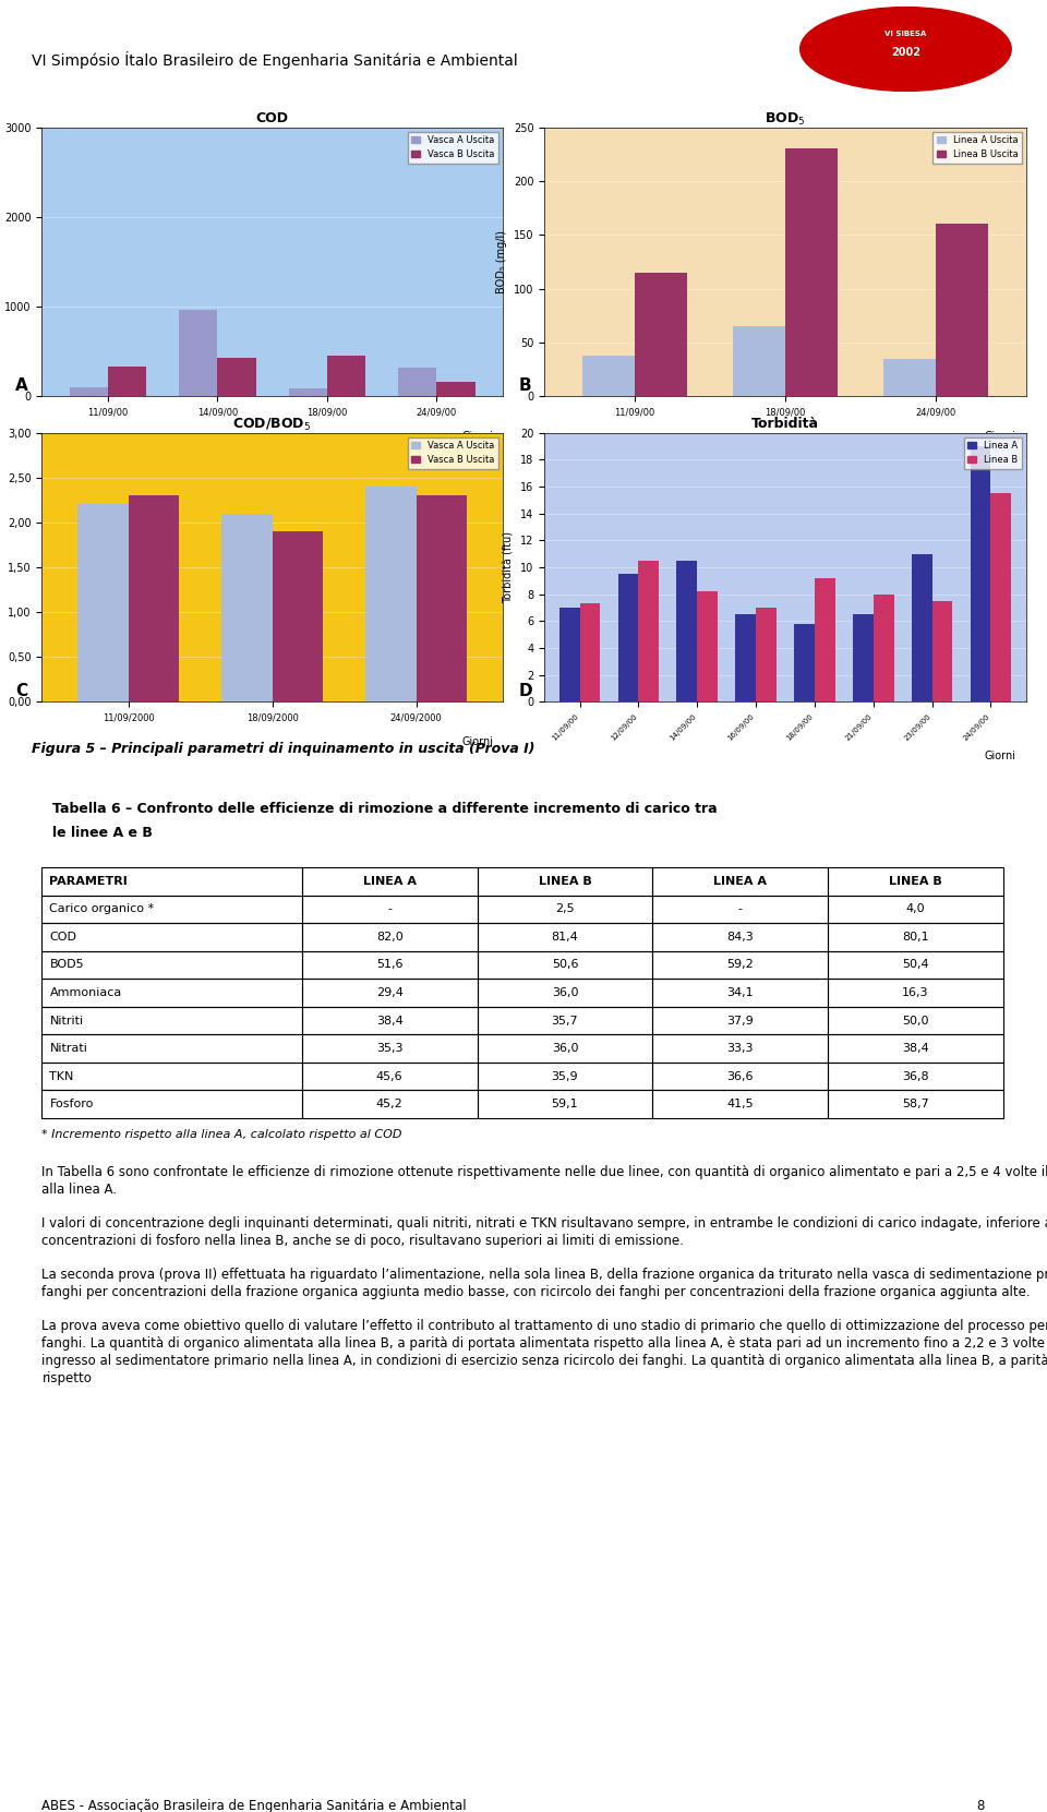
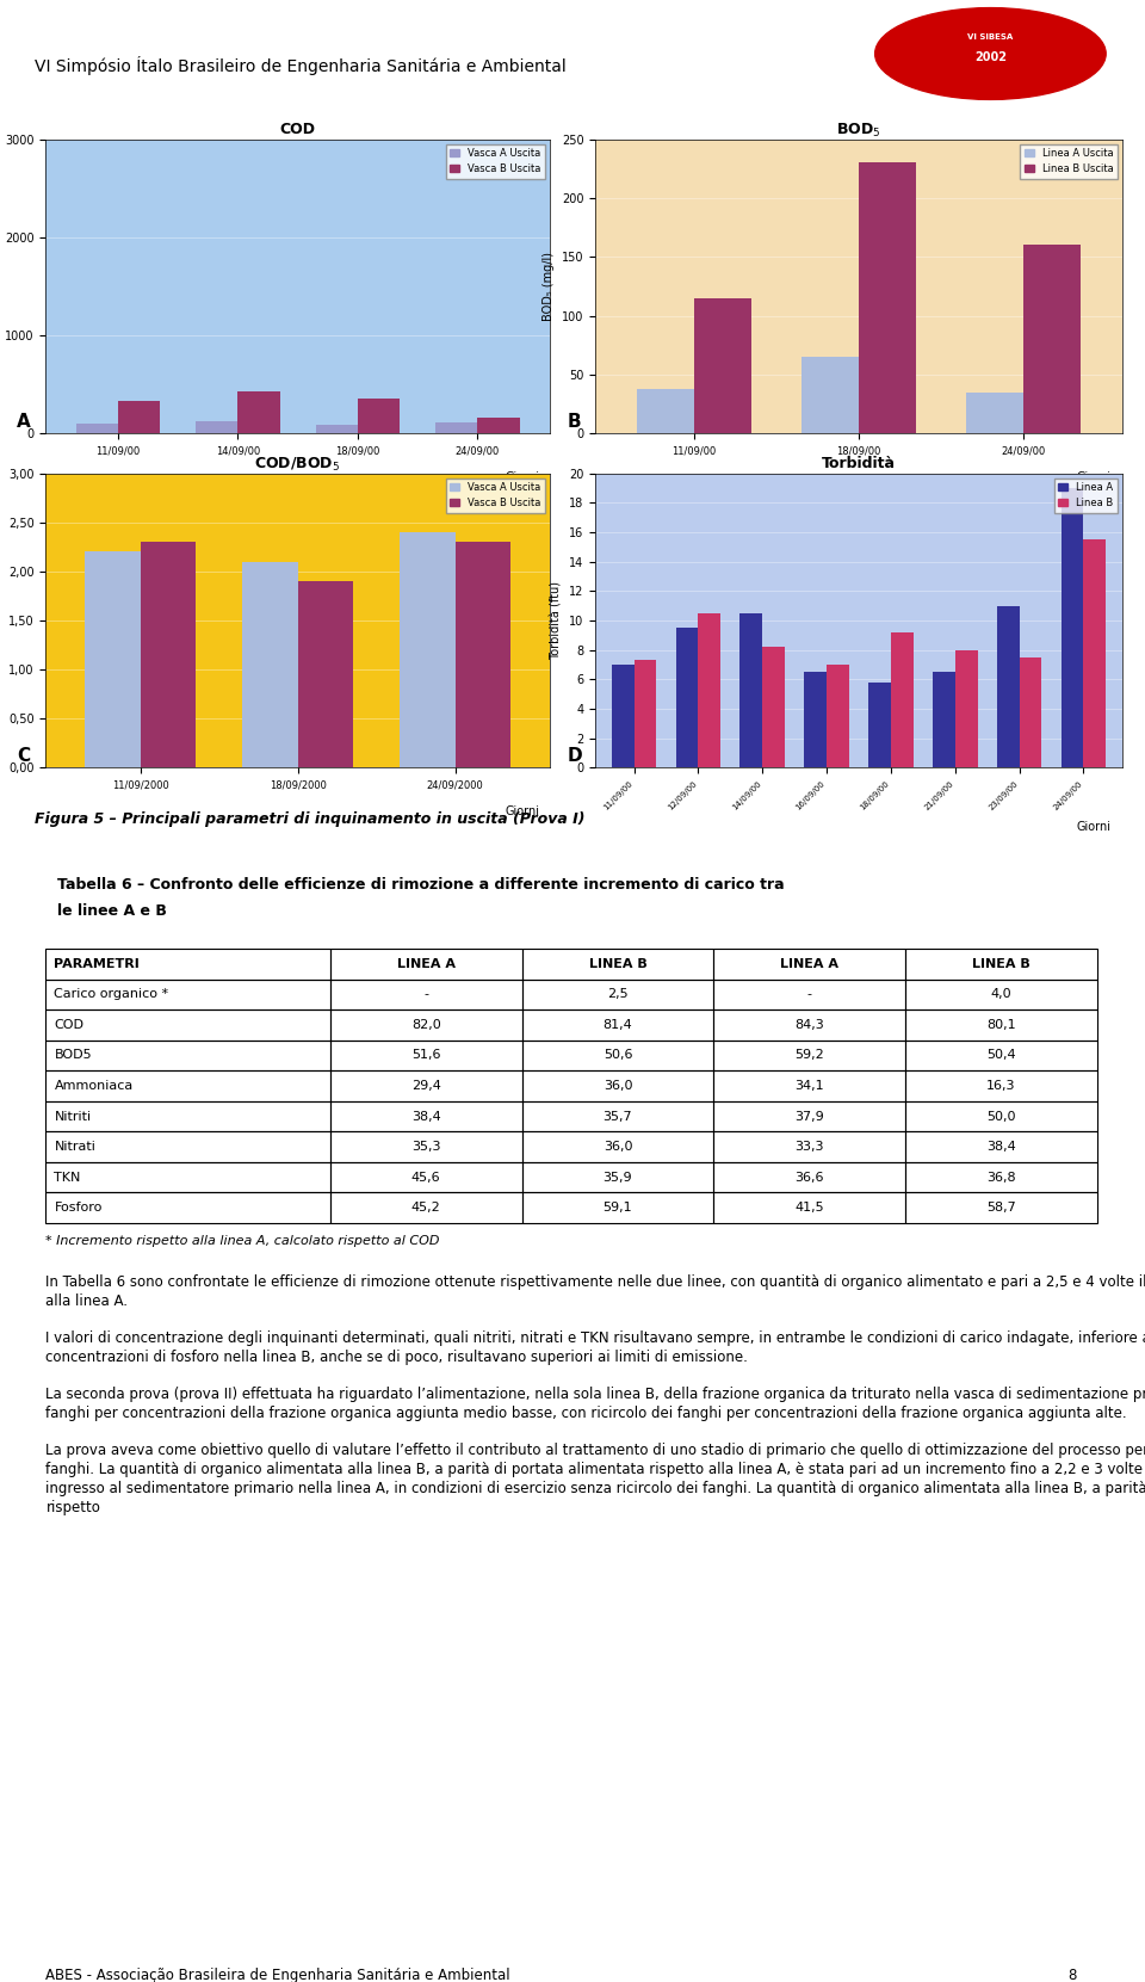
COD/Vasca A Uscita/14/09/00: 960 -> 130
COD/Vasca B Uscita/18/09/00: 460 -> 360
COD/Vasca A Uscita/24/09/00: 320 -> 110
